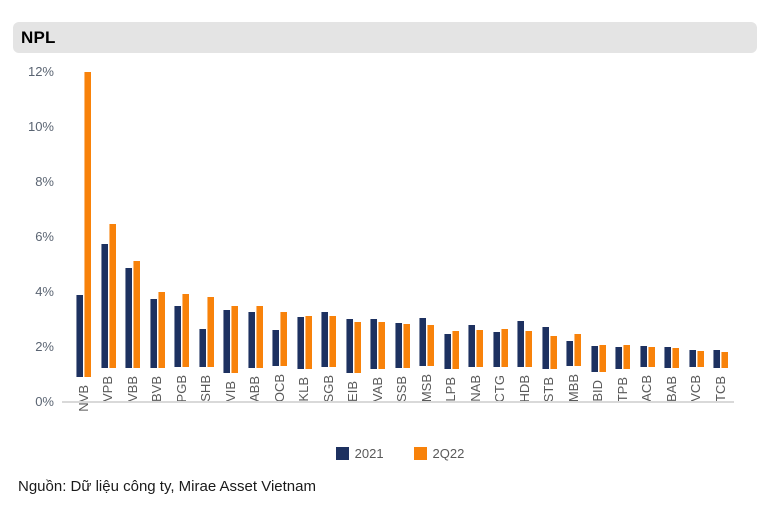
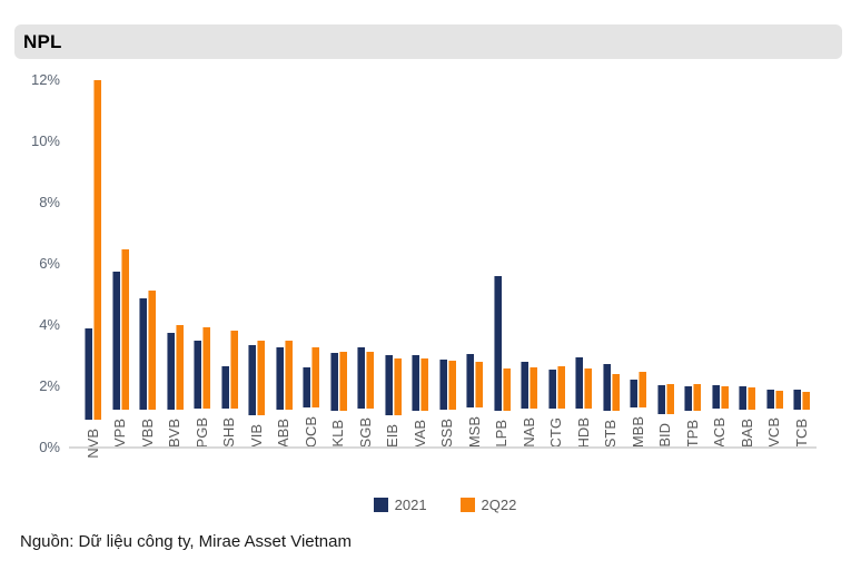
2021/LPB: 1.3% -> 4.4%
